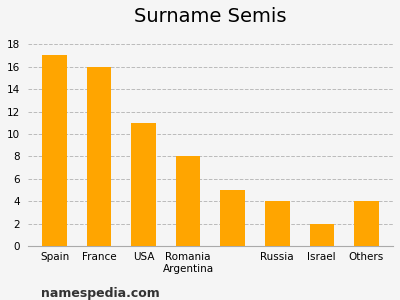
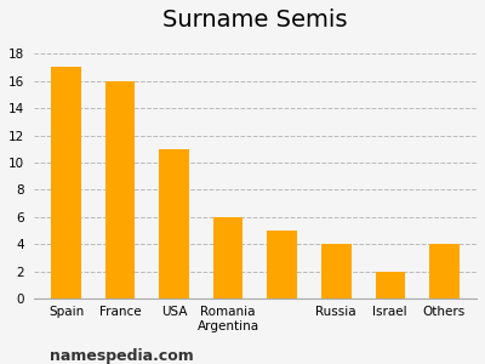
Romania Argentina: 8 -> 6
